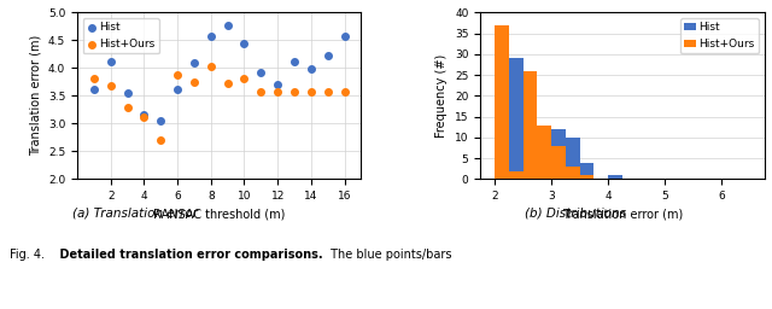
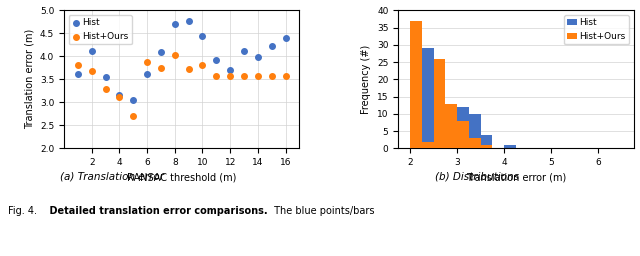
Hist/8: 4.57 -> 4.70
Hist/16: 4.57 -> 4.40
